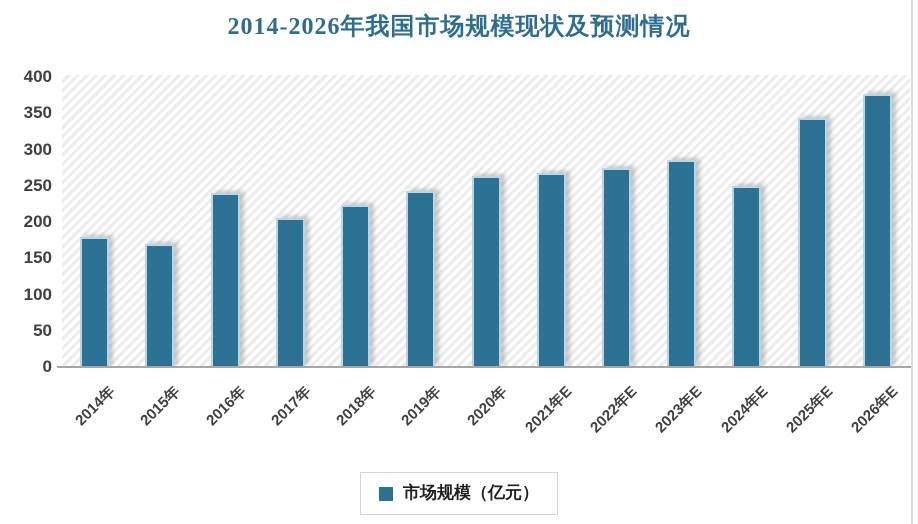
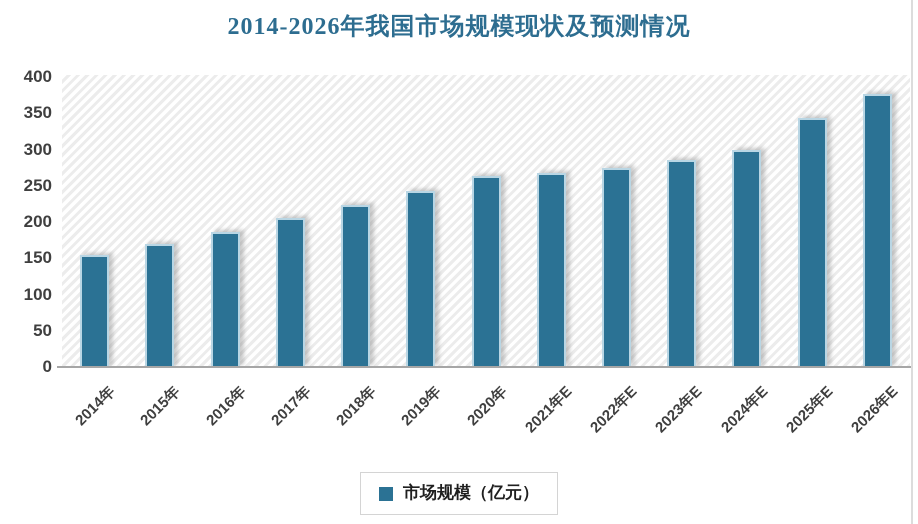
2014年: 180 -> 150
2016年: 240 -> 190
2024年E: 250 -> 300
